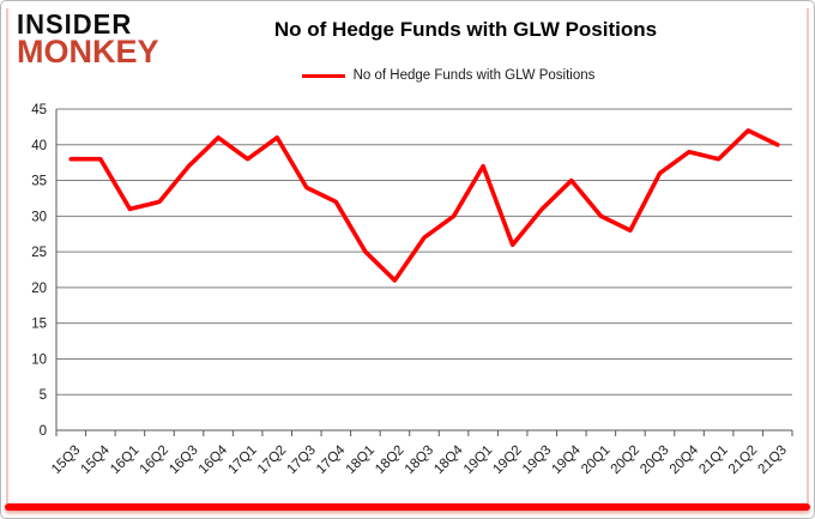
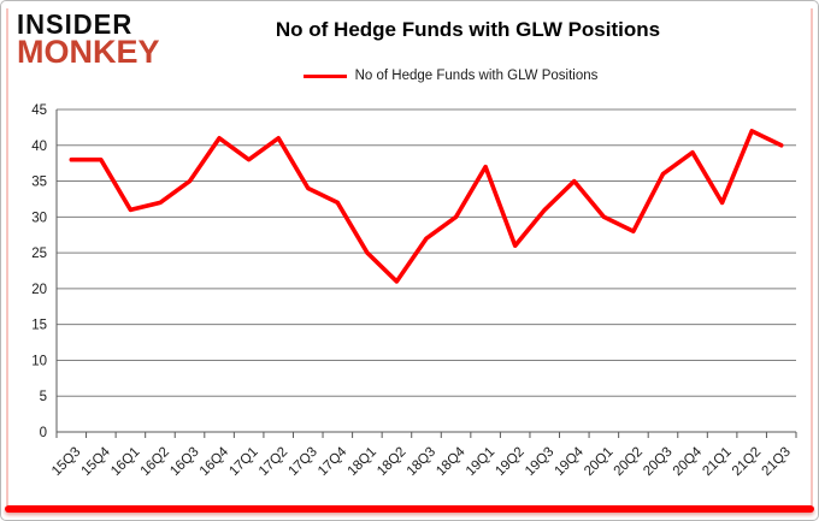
16Q3: 37 -> 35
21Q1: 38 -> 32
